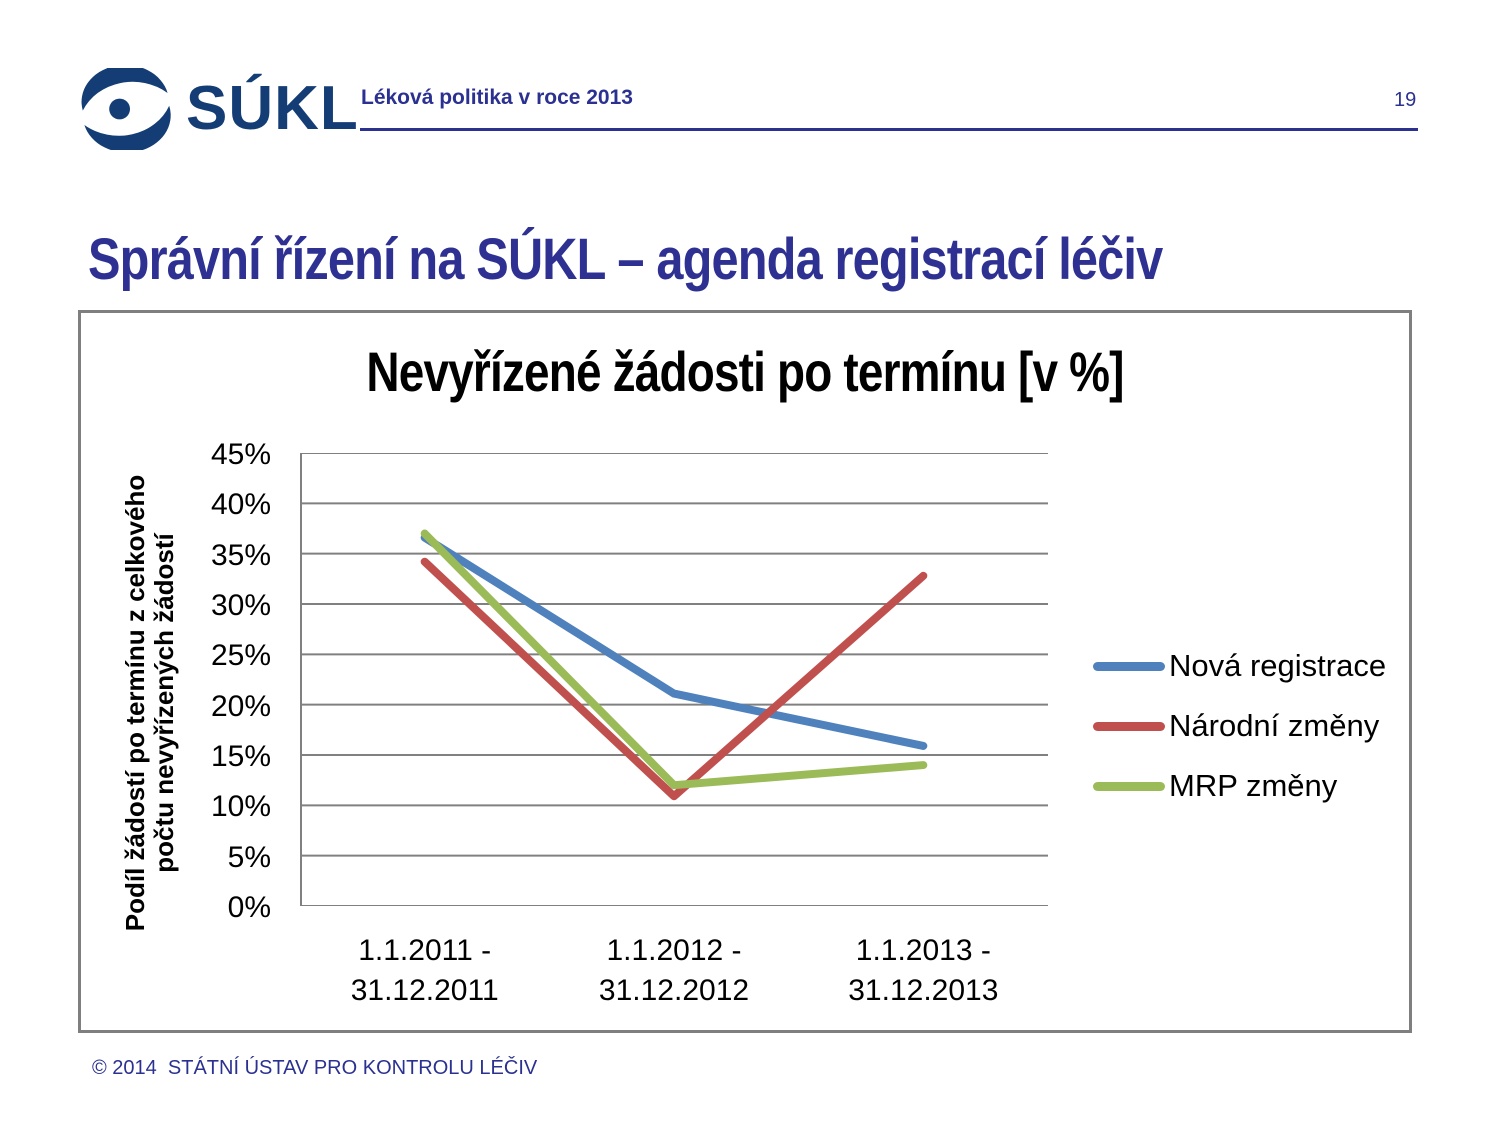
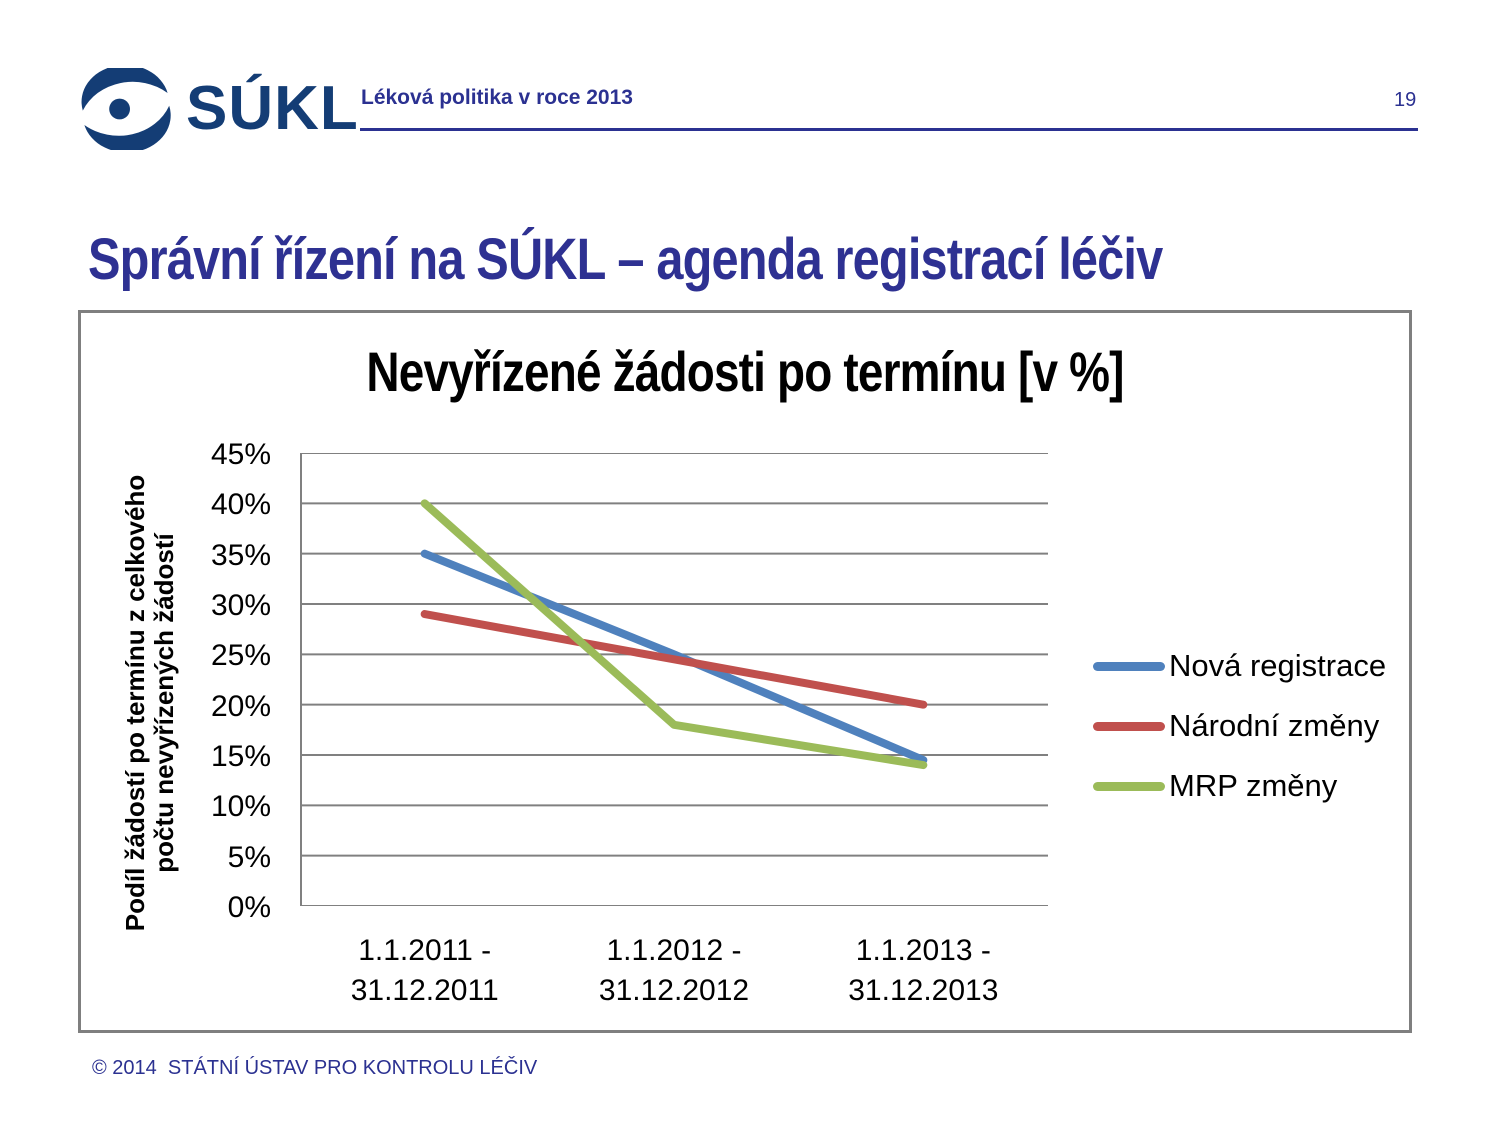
Nová registrace/1.1.2011 - 31.12.2011: 36.6% -> 35.0%
Národní změny/1.1.2011 - 31.12.2011: 34.2% -> 29.0%
MRP změny/1.1.2011 - 31.12.2011: 37% -> 40%
Nová registrace/1.1.2012 - 31.12.2012: 21.1% -> 25.0%
Národní změny/1.1.2012 - 31.12.2012: 10.9% -> 24.5%
MRP změny/1.1.2012 - 31.12.2012: 12% -> 18%
Nová registrace/1.1.2013 - 31.12.2013: 15.9% -> 14.5%
Národní změny/1.1.2013 - 31.12.2013: 32.8% -> 20.0%
